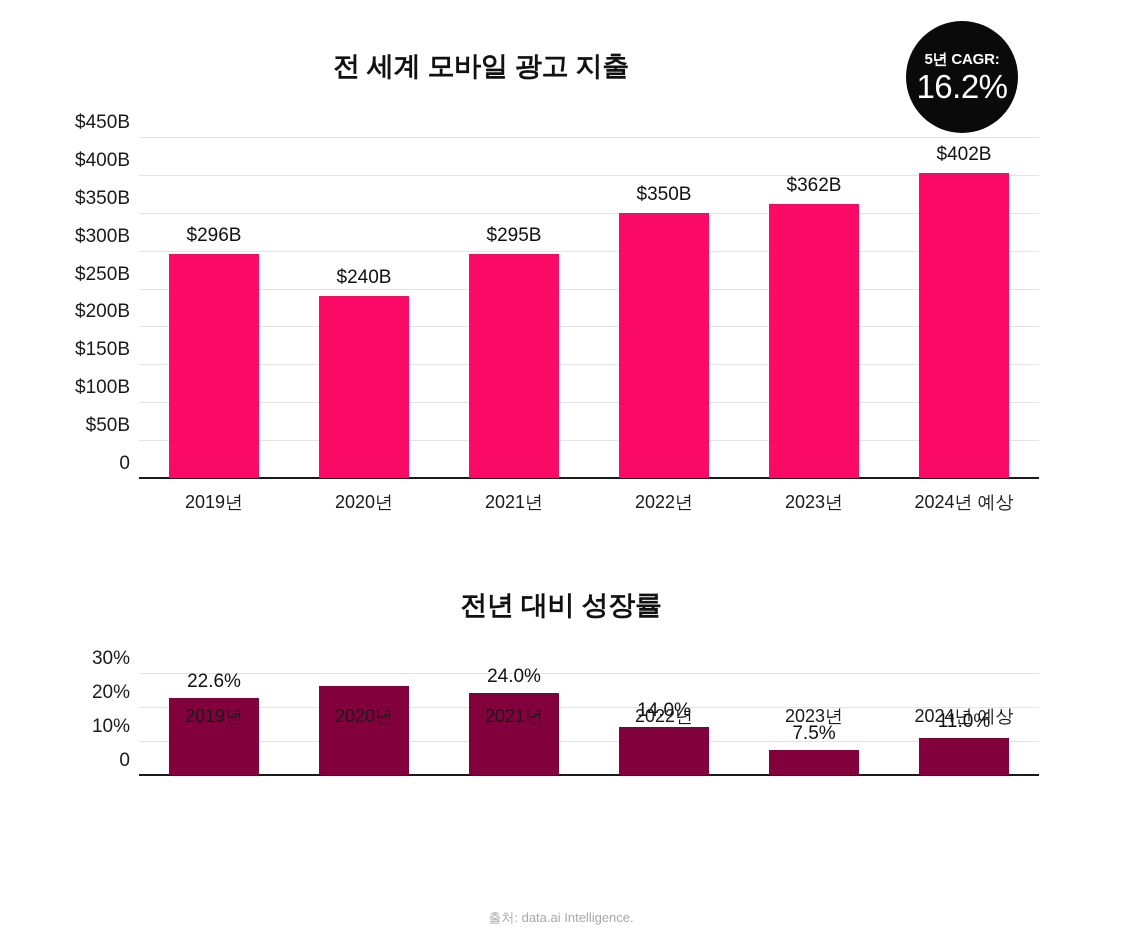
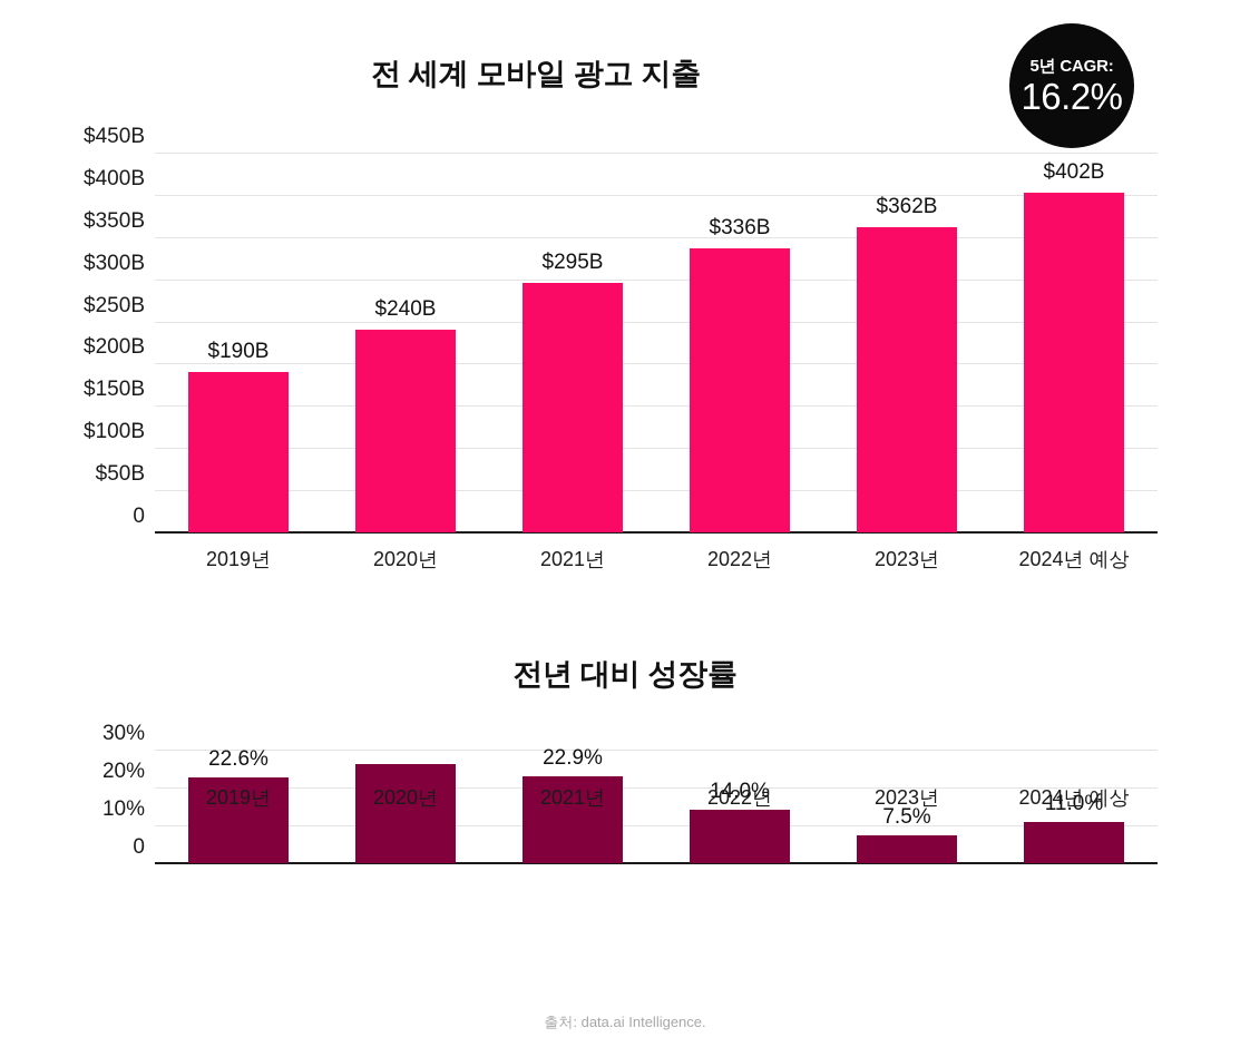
전 세계 모바일 광고 지출/2019년: $296B -> $190B
전 세계 모바일 광고 지출/2022년: $350B -> $336B
전년 대비 성장률/2021년: 24.0% -> 22.9%
